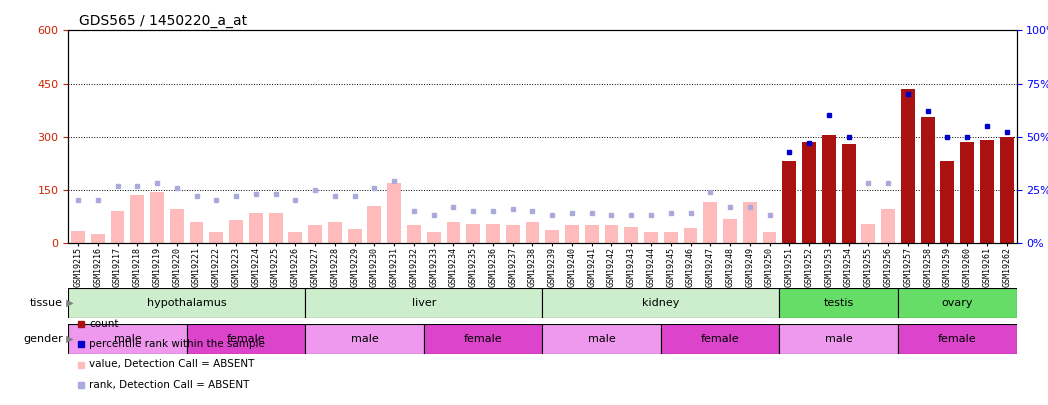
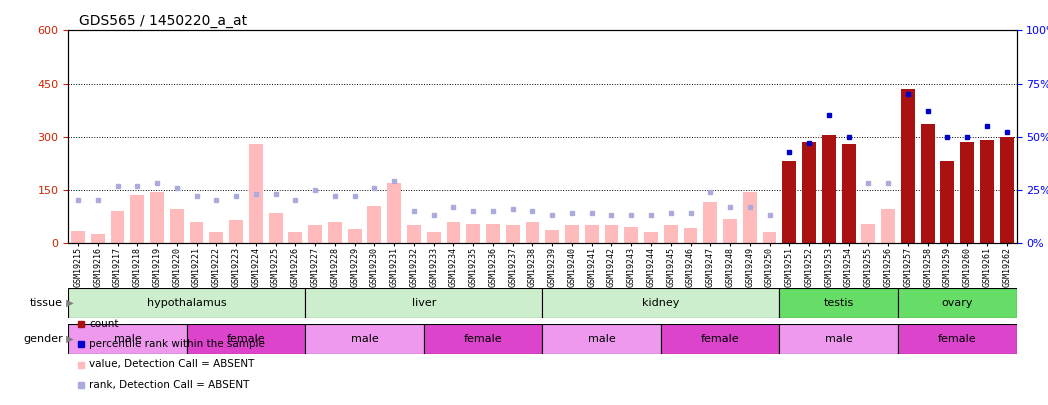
GSM19224: 85 -> 280
GSM19245: 32 -> 50
GSM19249: 115 -> 145
GSM19258: 355 -> 335
